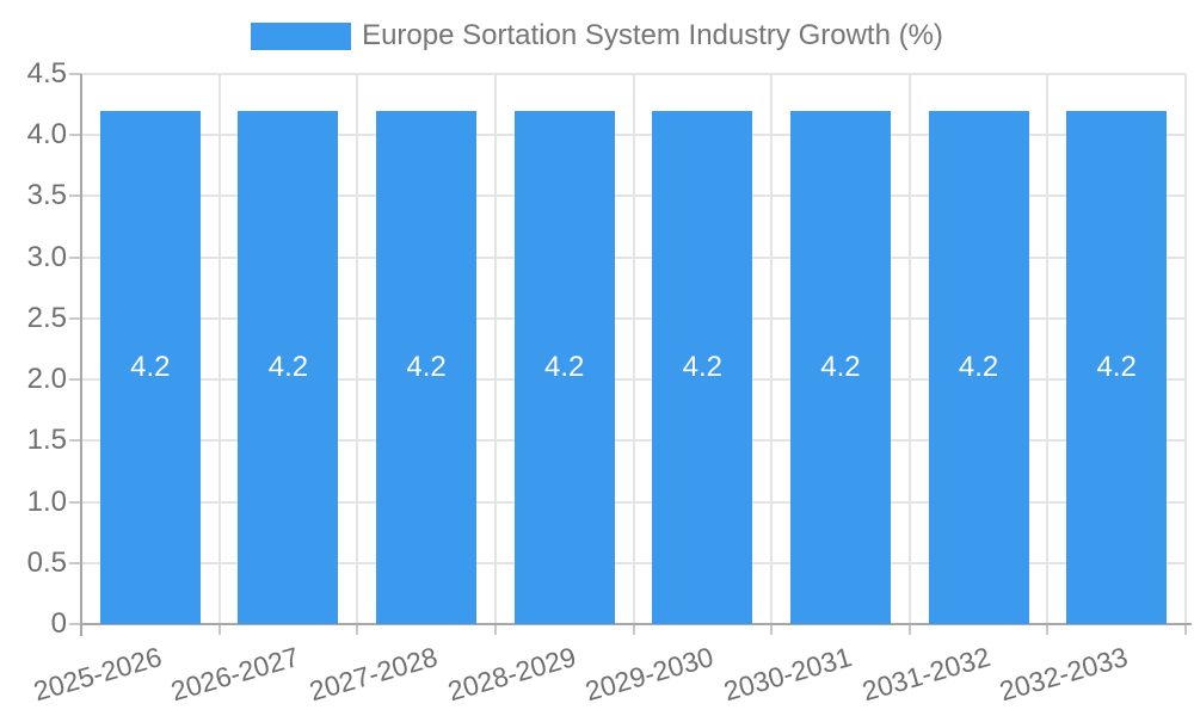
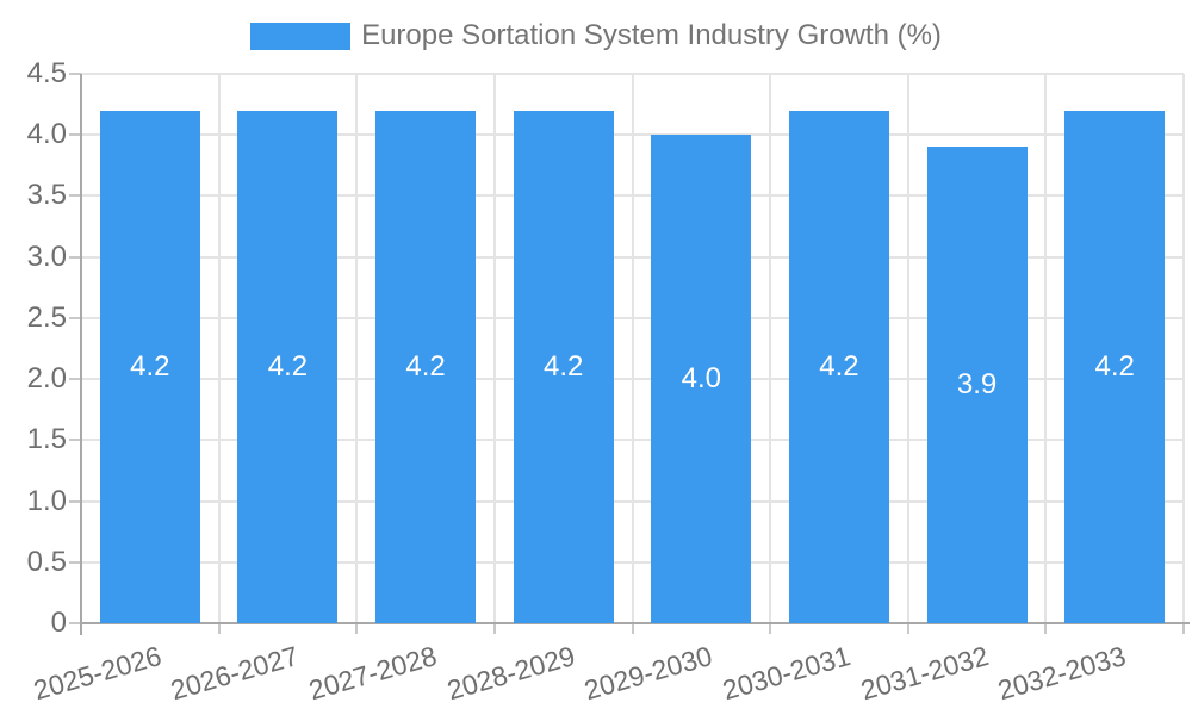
2029-2030: 4.2 -> 4.0
2031-2032: 4.2 -> 3.9
